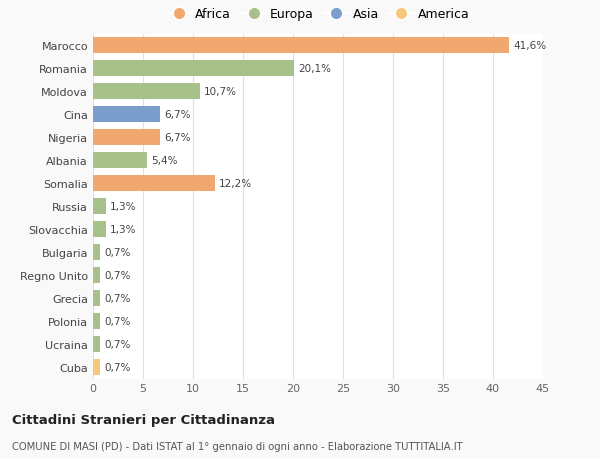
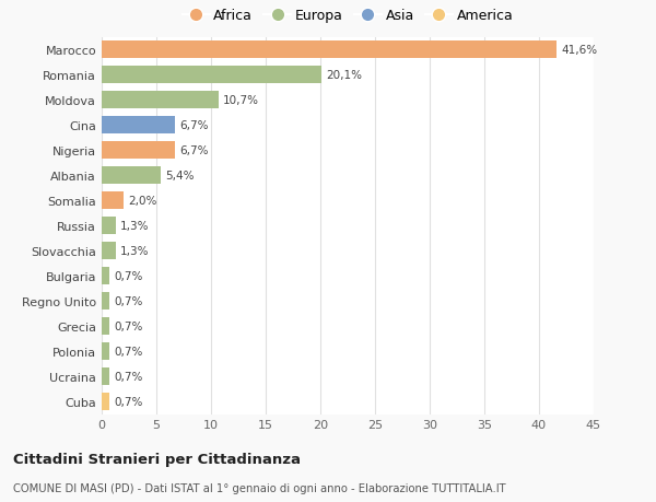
Somalia: 12,2% -> 2,0%
